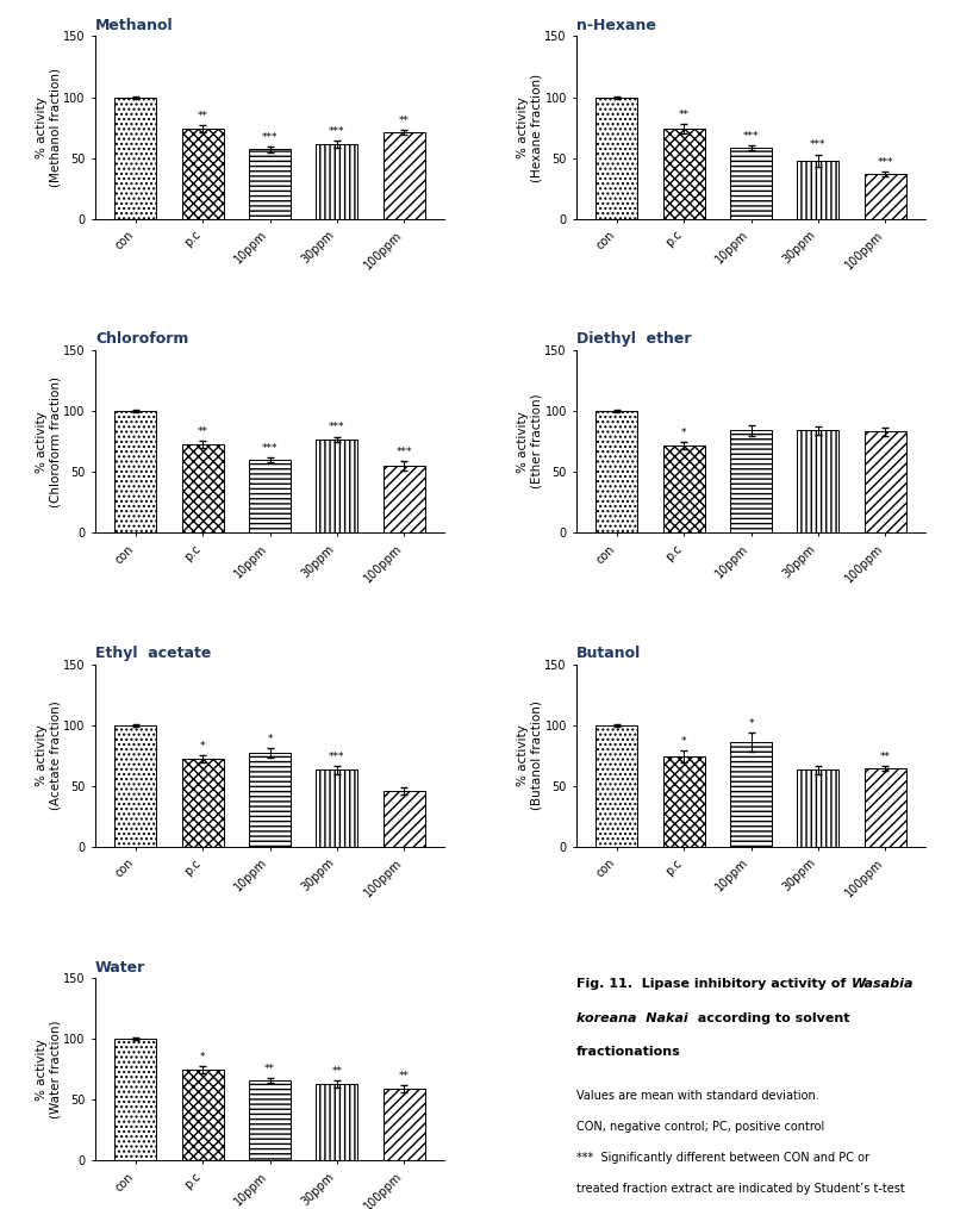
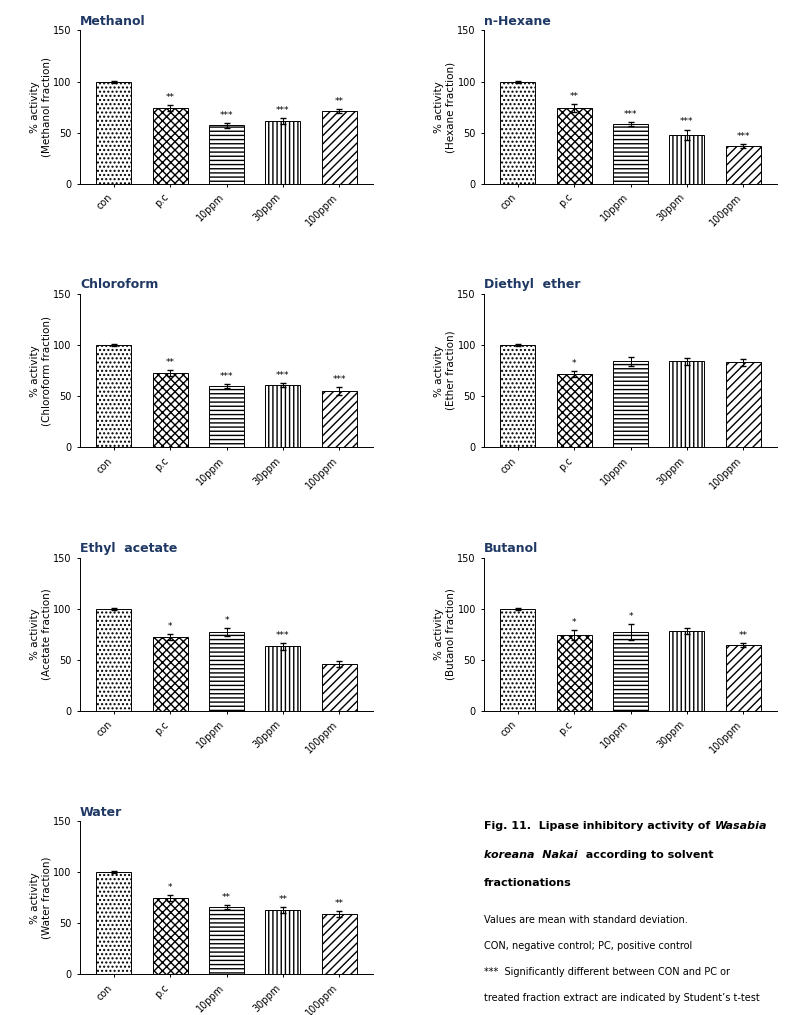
Chloroform/30ppm: 77 -> 61
Butanol/10ppm: 86 -> 77
Butanol/30ppm: 63 -> 78
